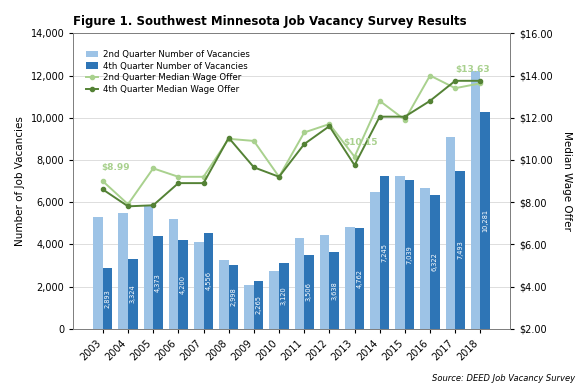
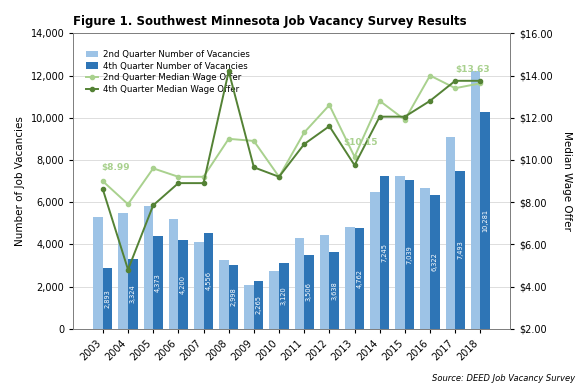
4th Quarter Median Wage Offer/2004: $7.80 -> $4.80
4th Quarter Median Wage Offer/2008: $11.05 -> $14.20
2nd Quarter Median Wage Offer/2012: $11.70 -> $12.60
